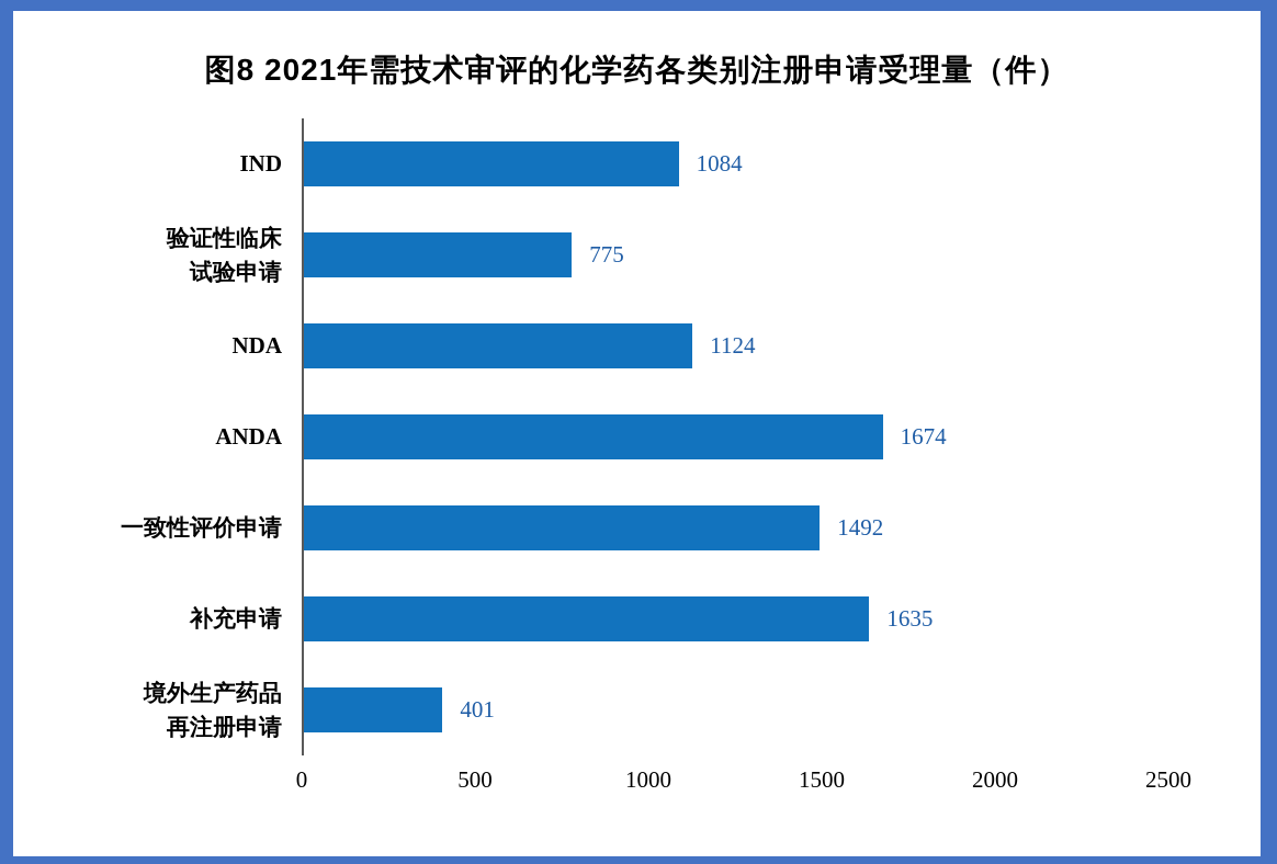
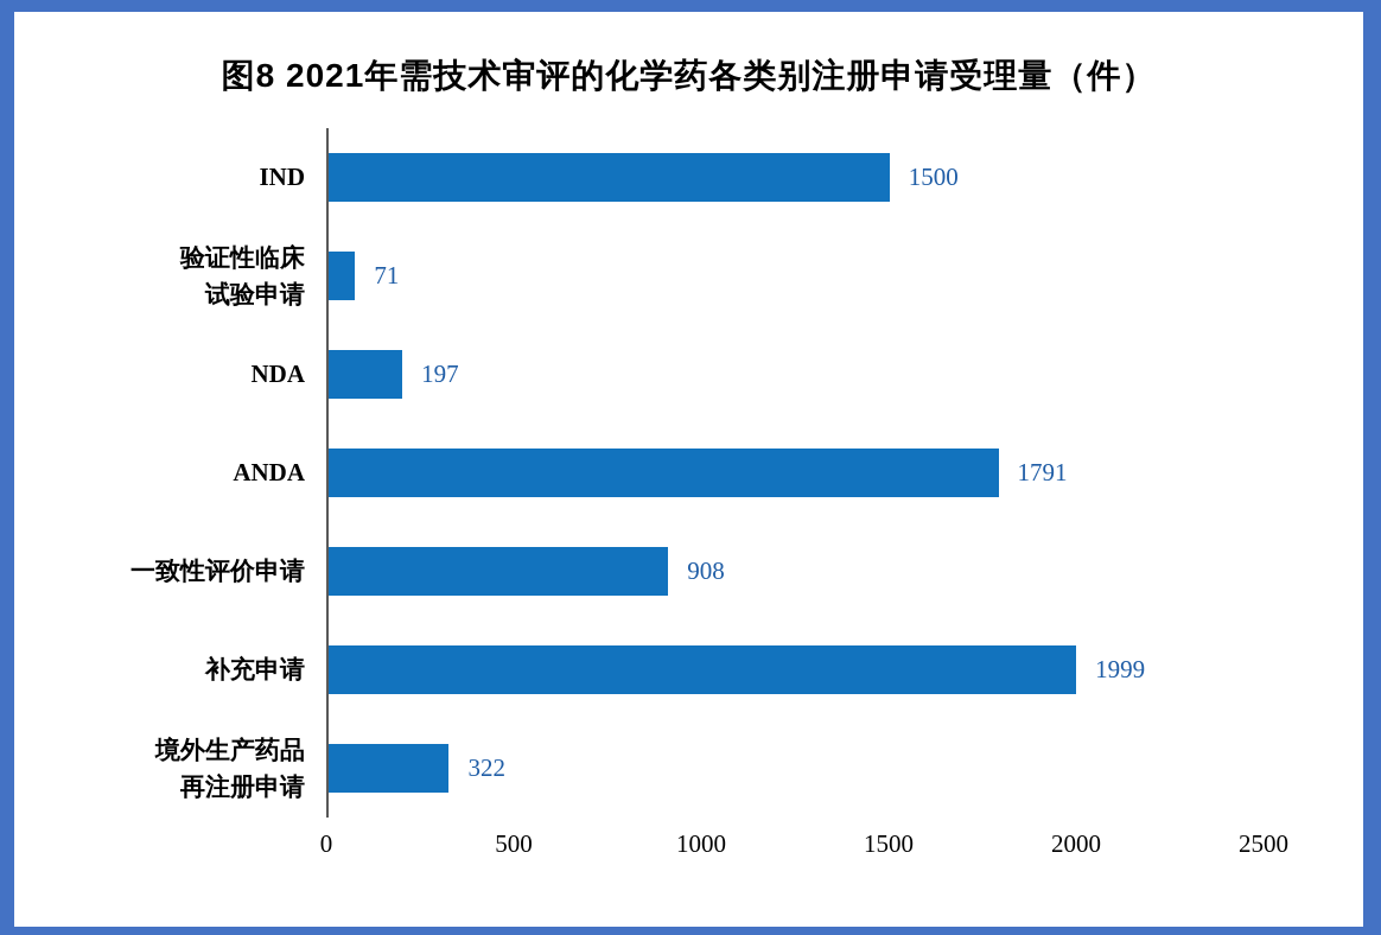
IND: 1084 -> 1500
验证性临床 试验申请: 775 -> 71
NDA: 1124 -> 197
ANDA: 1674 -> 1791
一致性评价申请: 1492 -> 908
补充申请: 1635 -> 1999
境外生产药品 再注册申请: 401 -> 322
